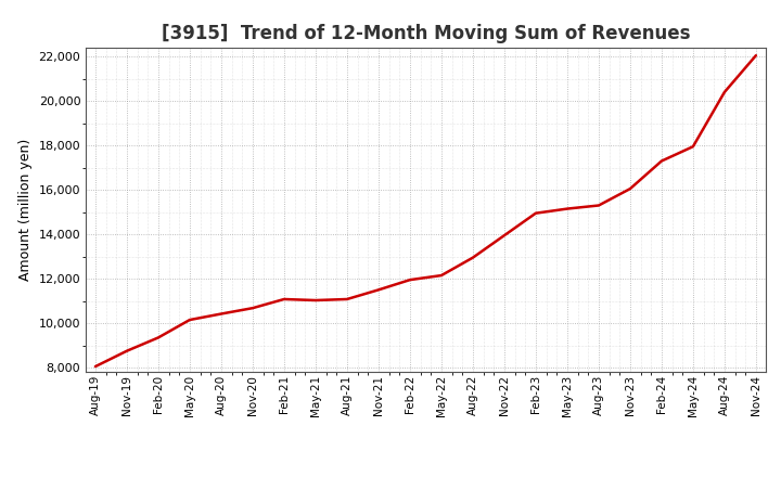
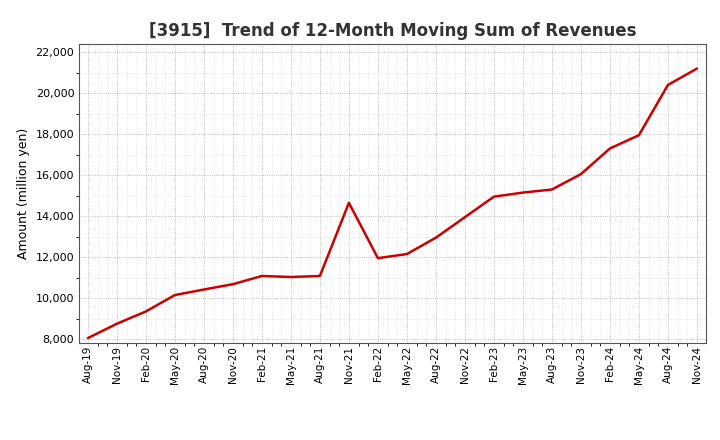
Nov-21: 11,500 -> 14,650
Nov-24: 22,050 -> 21,200
